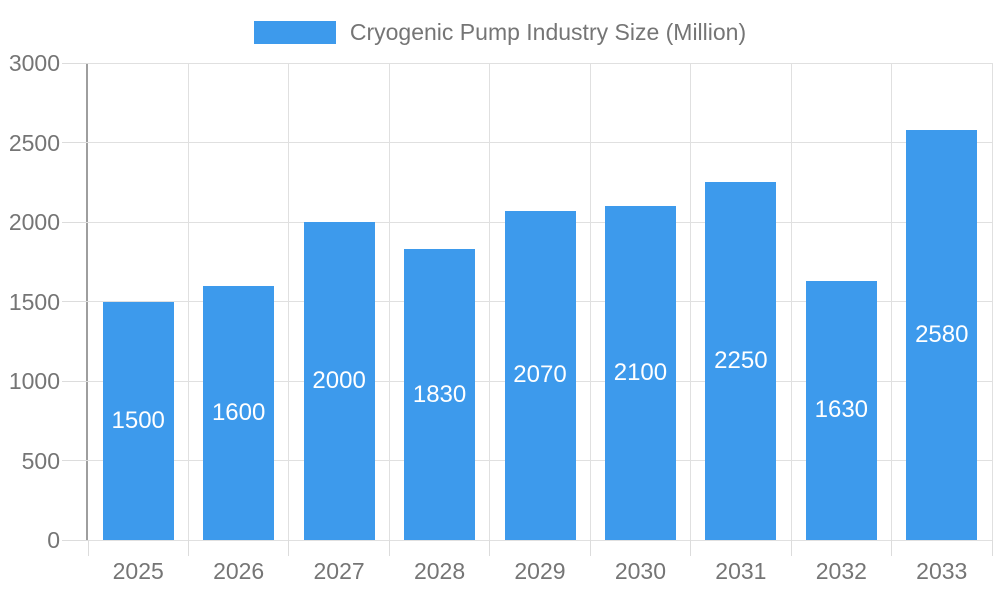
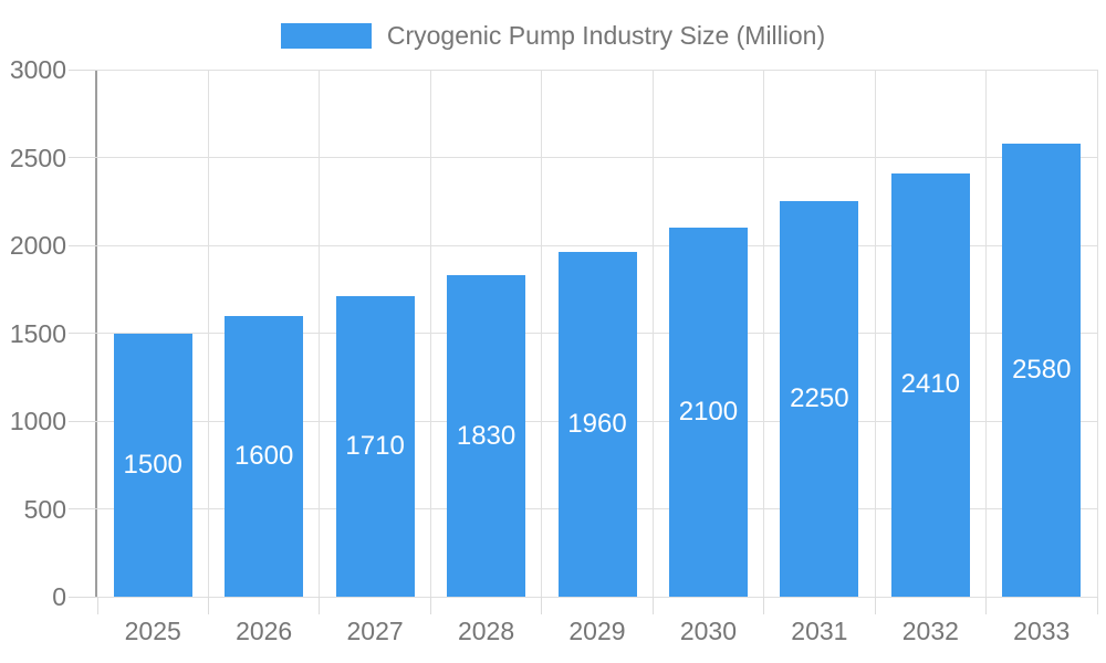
2027: 2000 -> 1710
2029: 2070 -> 1960
2032: 1630 -> 2410
